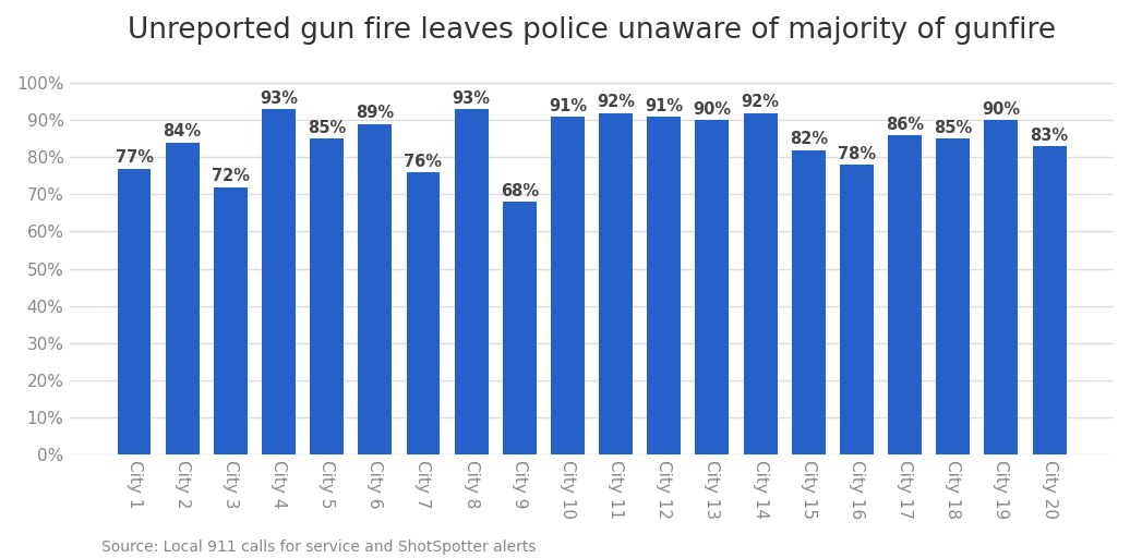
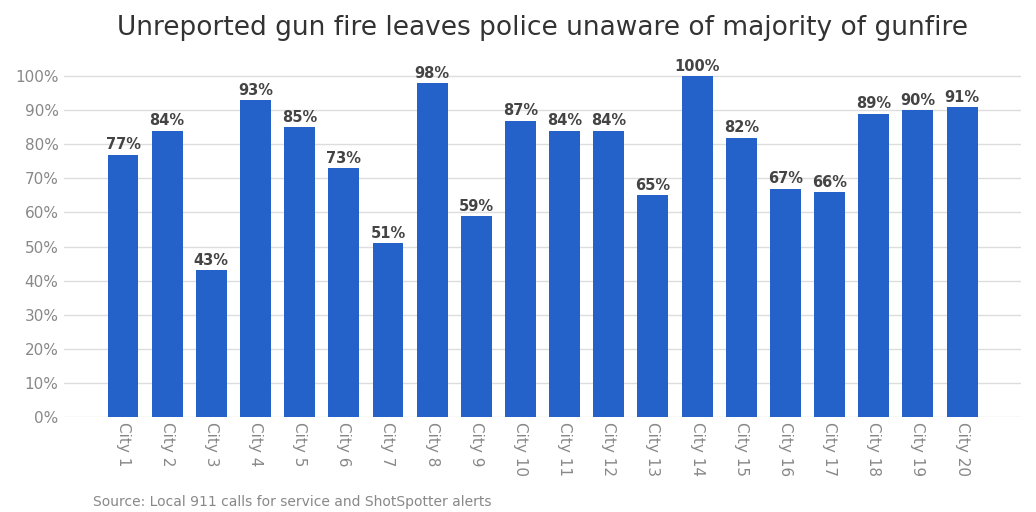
City 3: 72% -> 43%
City 6: 89% -> 73%
City 7: 76% -> 51%
City 8: 93% -> 98%
City 9: 68% -> 59%
City 10: 91% -> 87%
City 11: 92% -> 84%
City 12: 91% -> 84%
City 13: 90% -> 65%
City 14: 92% -> 100%
City 16: 78% -> 67%
City 17: 86% -> 66%
City 18: 85% -> 89%
City 20: 83% -> 91%
